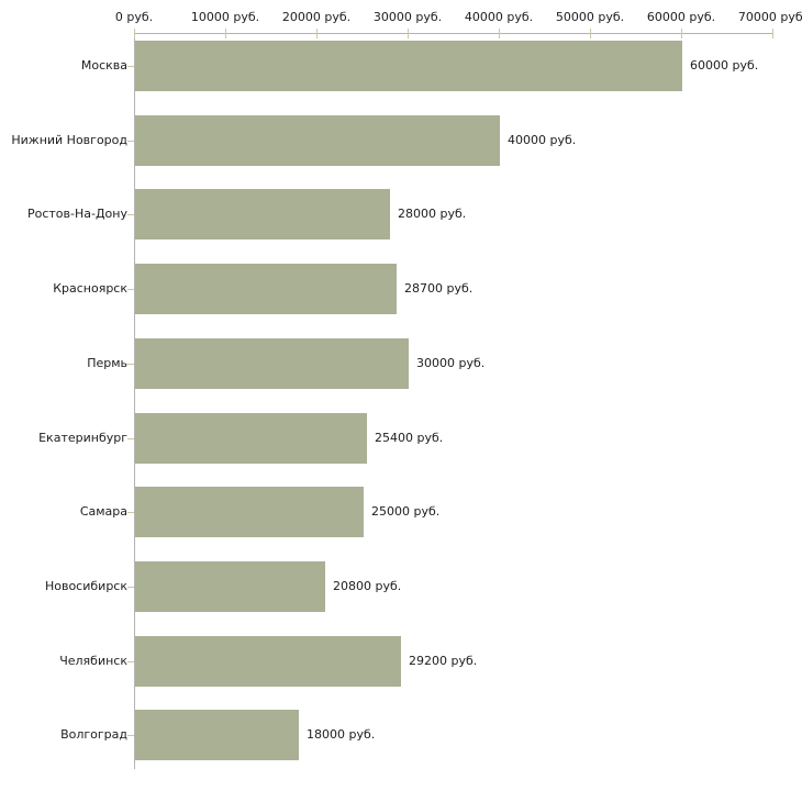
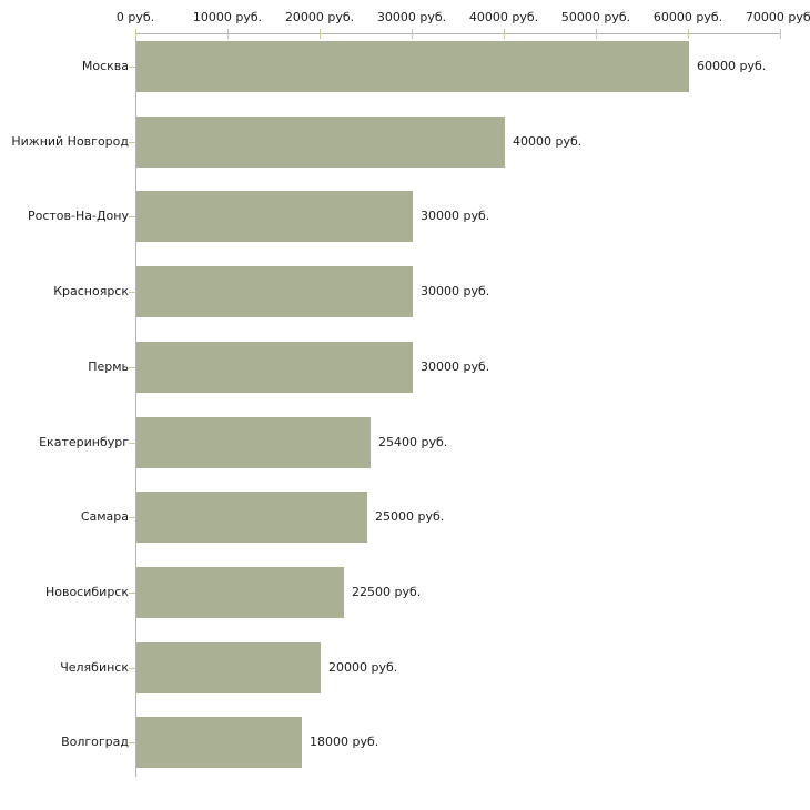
Ростов-На-Дону: 28000 -> 30000
Красноярск: 28700 -> 30000
Новосибирск: 20800 -> 22500
Челябинск: 29200 -> 20000
